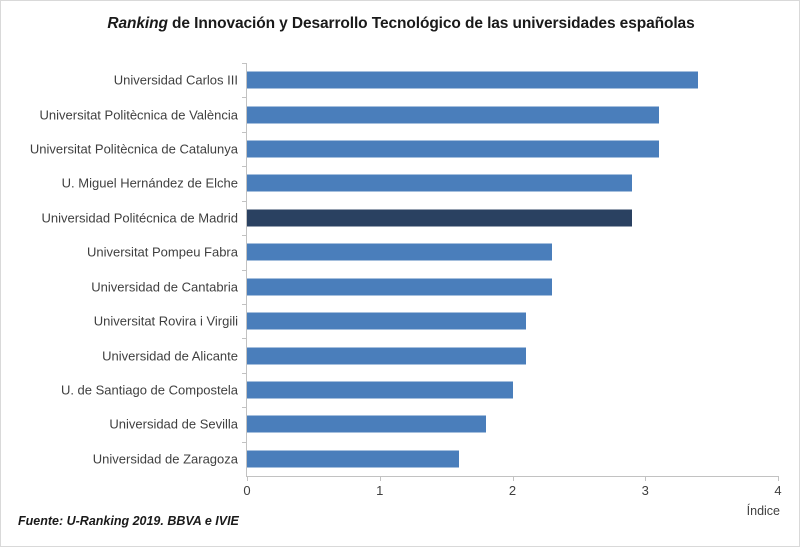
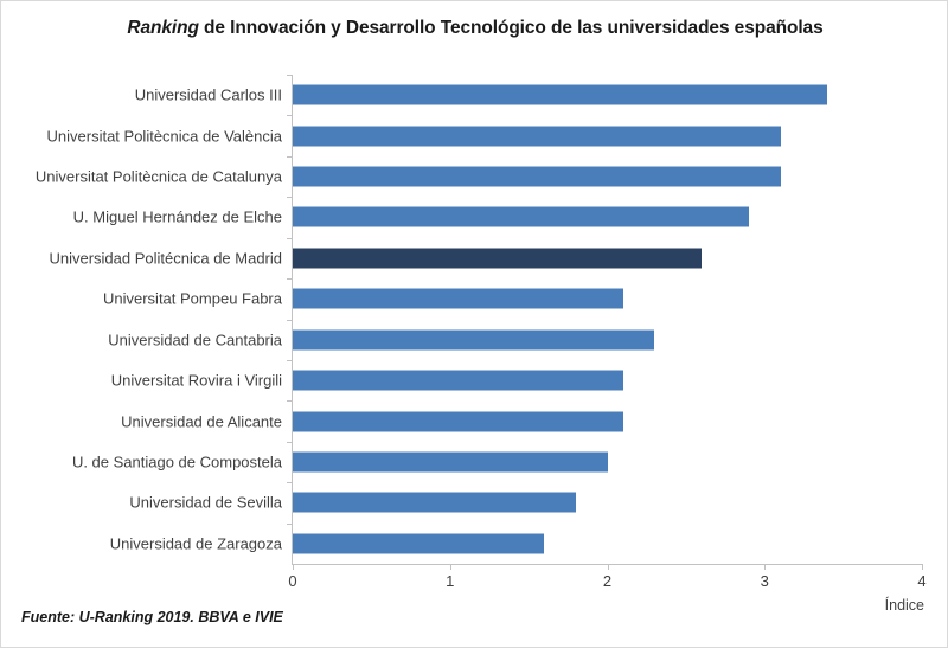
Universidad Politécnica de Madrid: 2.9 -> 2.6
Universitat Pompeu Fabra: 2.3 -> 2.1
